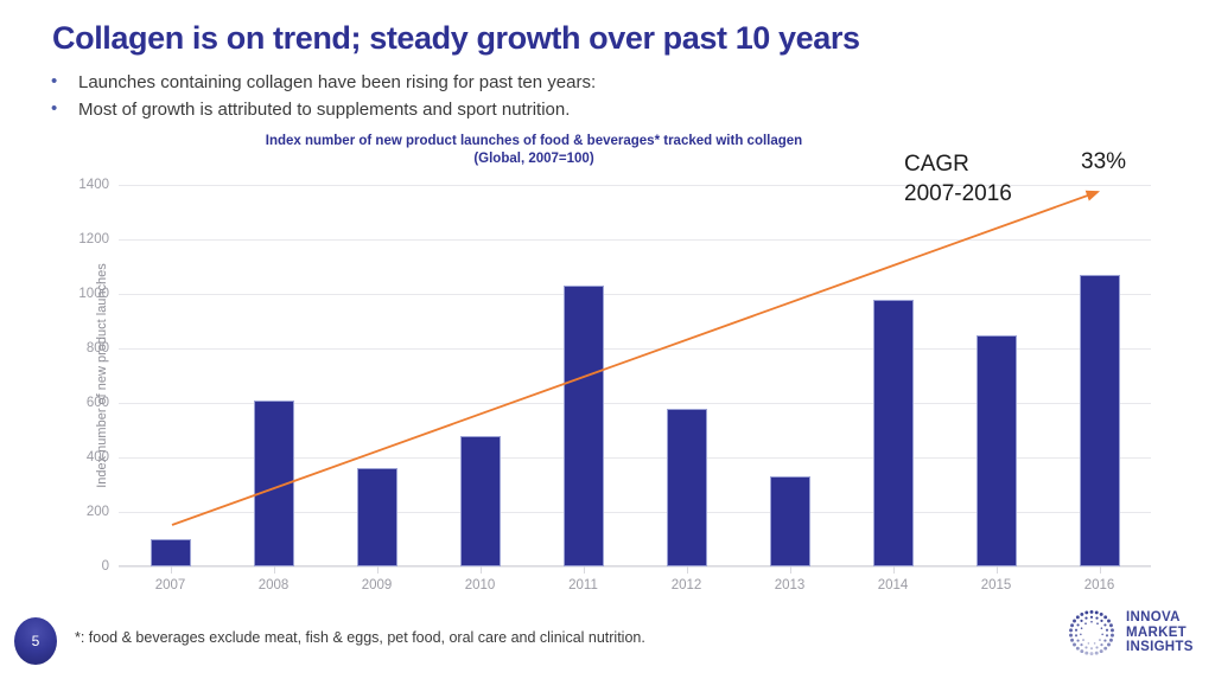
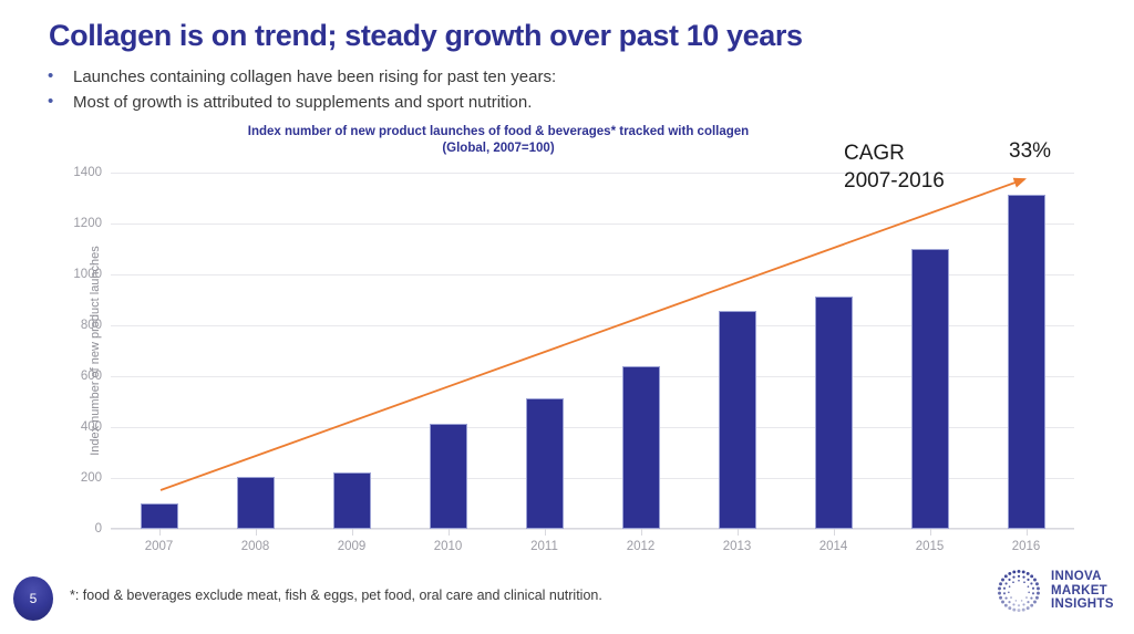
2008: 610 -> 200
2009: 360 -> 220
2010: 480 -> 410
2011: 1030 -> 520
2012: 580 -> 640
2013: 330 -> 860
2014: 980 -> 920
2015: 850 -> 1100
2016: 1070 -> 1320
